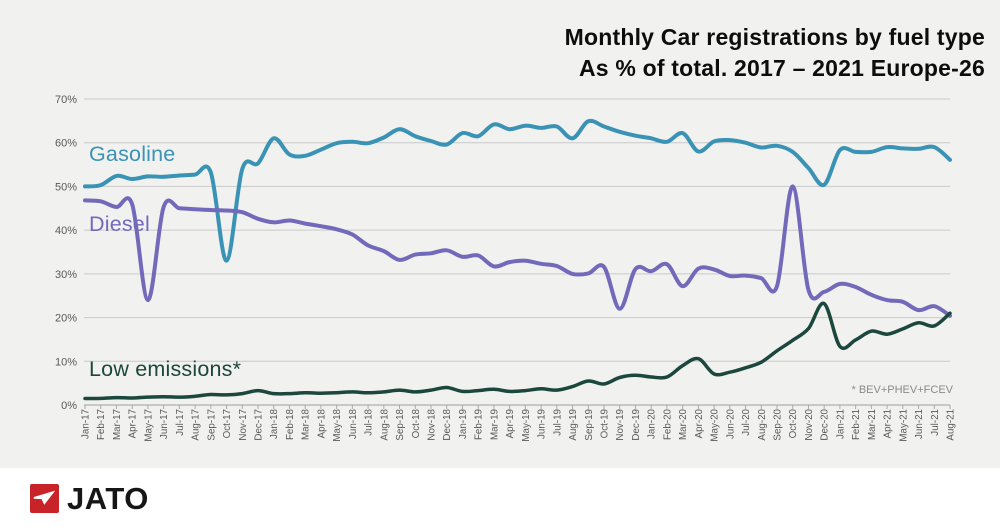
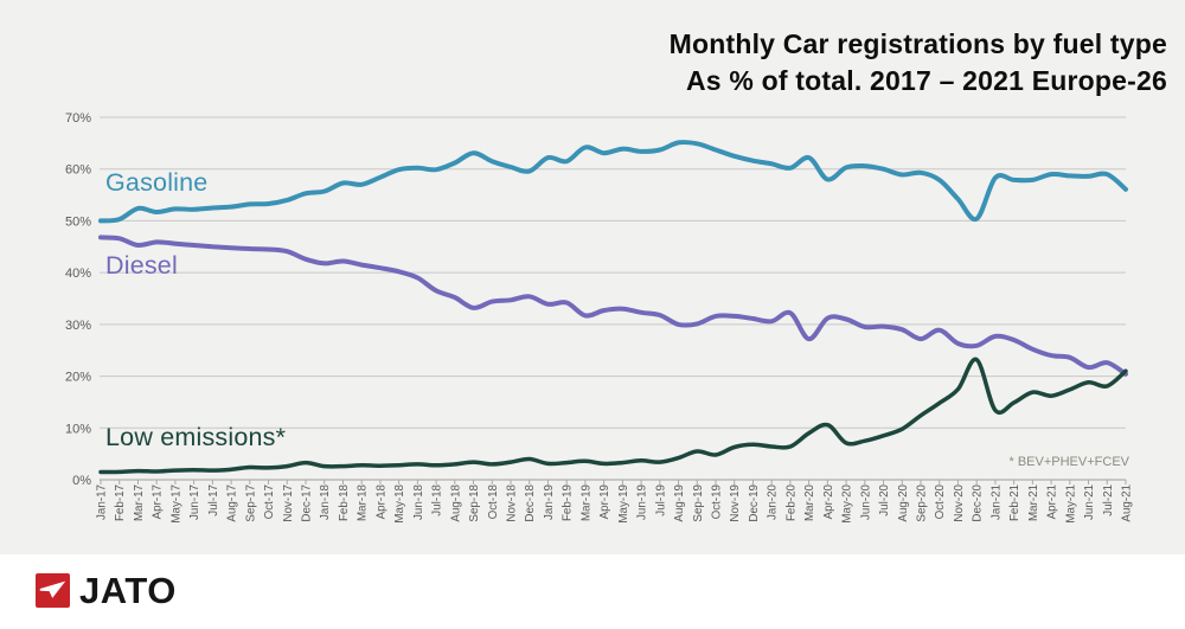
Diesel/May-17: 24% -> 46%
Gasoline/Oct-17: 33% -> 53%
Gasoline/Jan-18: 61% -> 56%
Gasoline/Aug-19: 61% -> 65%
Diesel/Nov-19: 22% -> 32%
Diesel/Oct-20: 50% -> 29%
